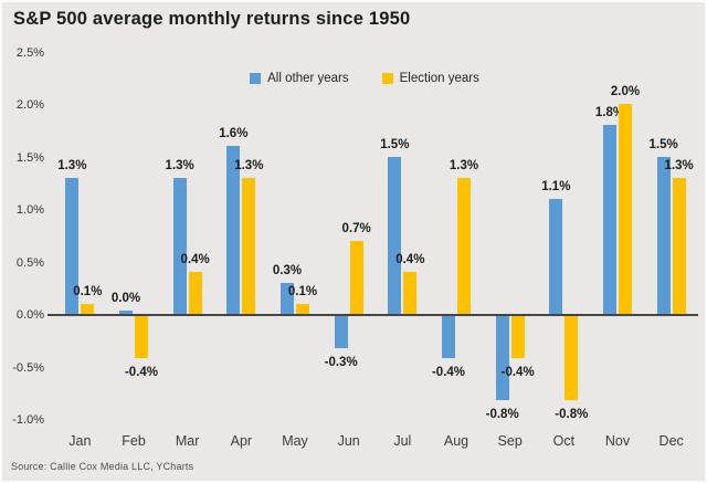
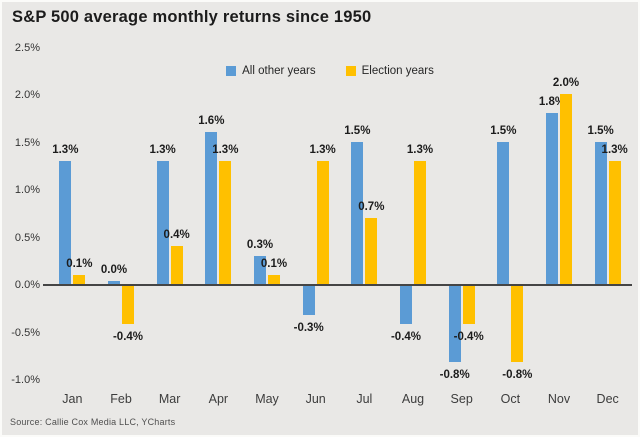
Election years/Jun: 0.7% -> 1.3%
Election years/Jul: 0.4% -> 0.7%
All other years/Oct: 1.1% -> 1.5%
